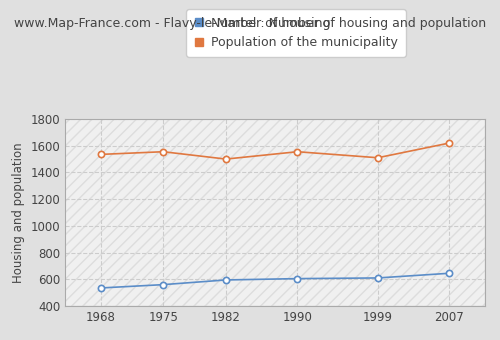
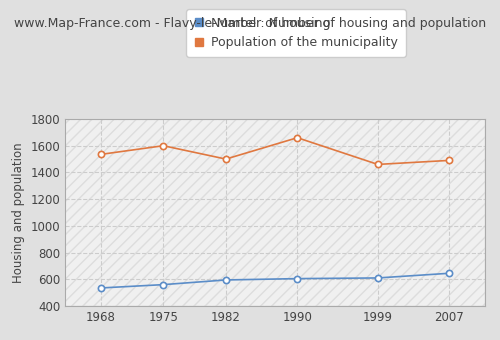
Population of the municipality/1975: 1560 -> 1600
Population of the municipality/1990: 1560 -> 1660
Population of the municipality/1999: 1510 -> 1460
Population of the municipality/2007: 1620 -> 1490
